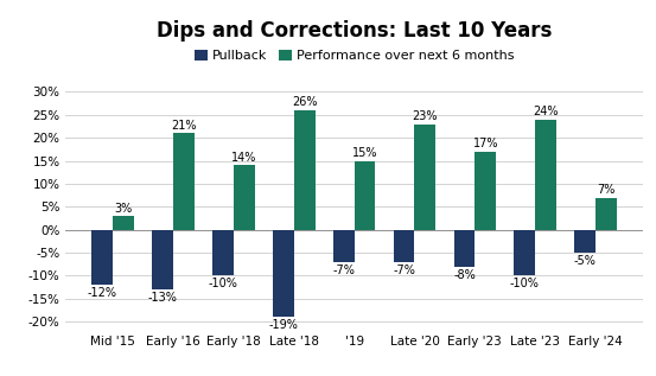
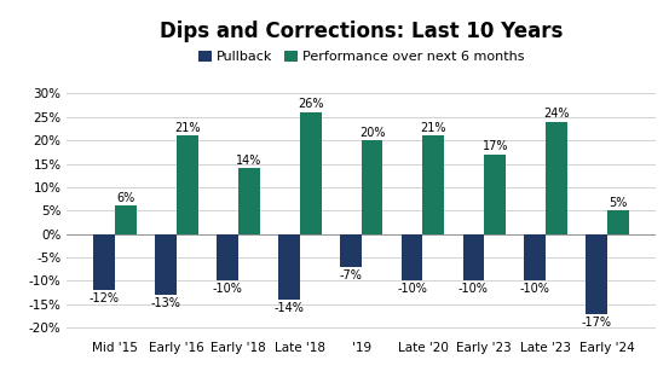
Performance over next 6 months/Mid '15: 3% -> 6%
Pullback/Late '18: -19% -> -14%
Performance over next 6 months/'19: 15% -> 20%
Pullback/Late '20: -7% -> -10%
Performance over next 6 months/Late '20: 23% -> 21%
Pullback/Early '23: -8% -> -10%
Pullback/Early '24: -5% -> -17%
Performance over next 6 months/Early '24: 7% -> 5%
